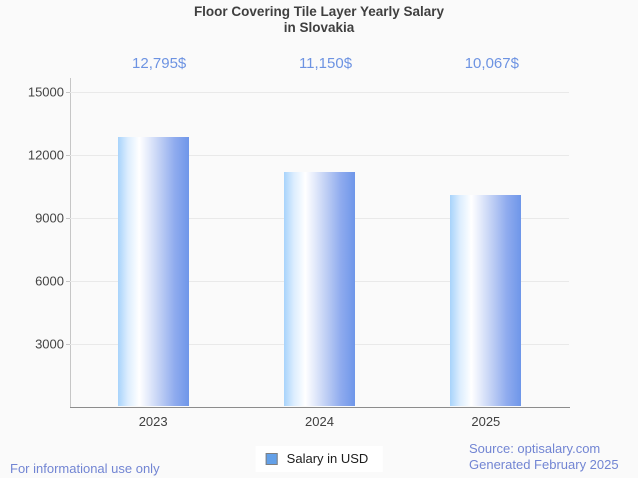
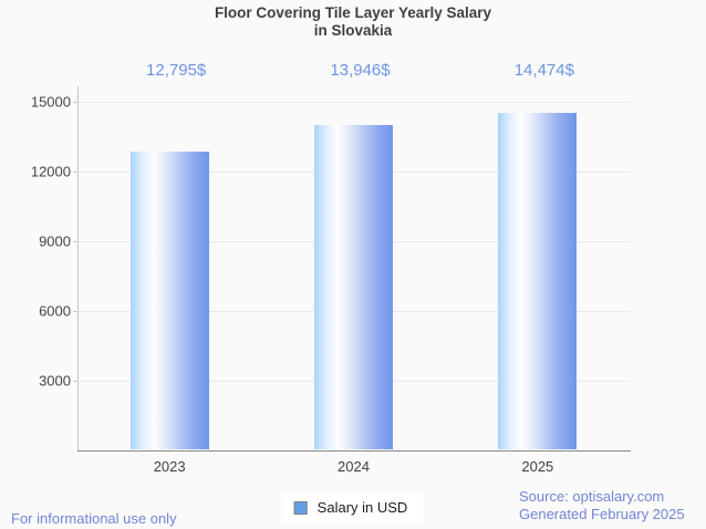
2024: 11,150 -> 13,946
2025: 10,067 -> 14,474
